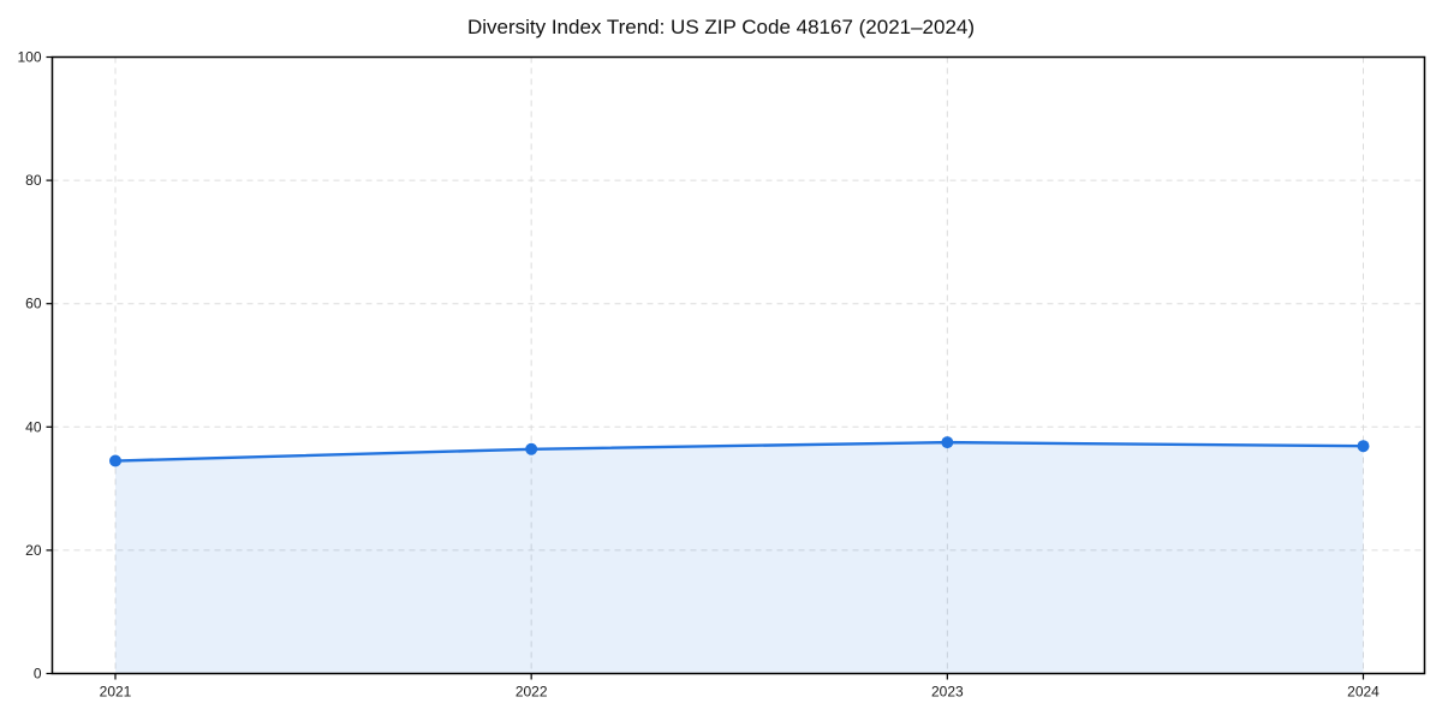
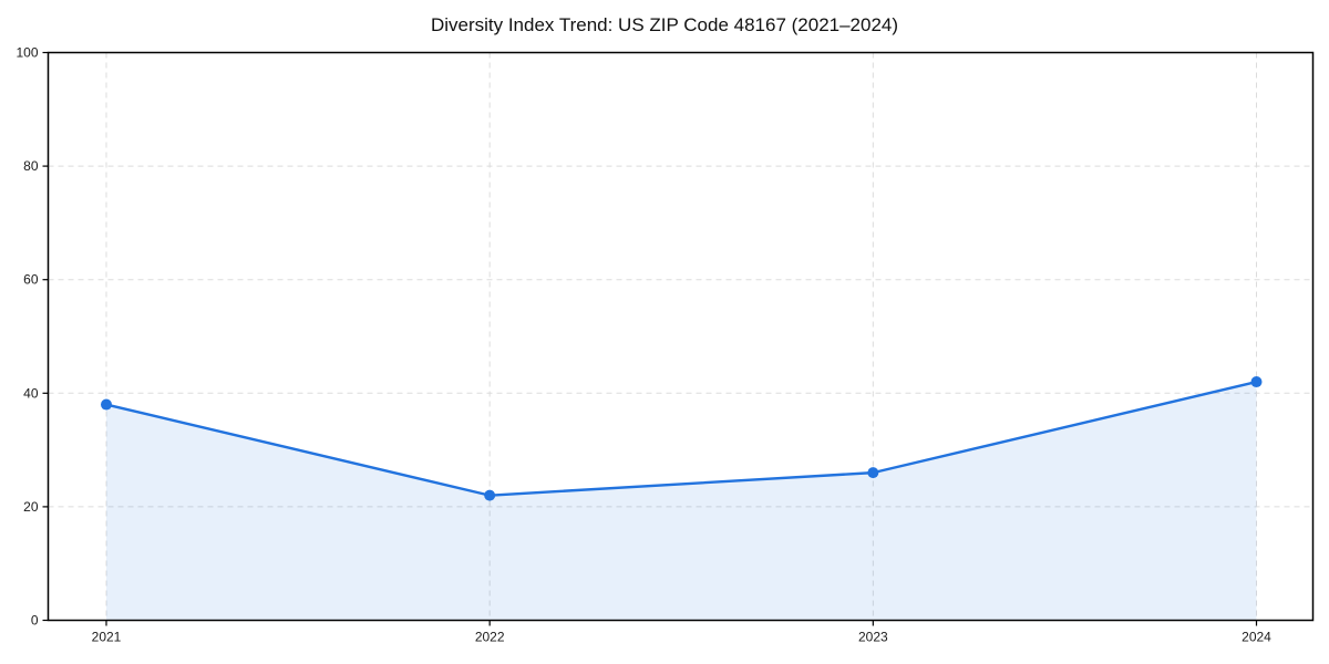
2021: 34 -> 38
2022: 36 -> 22
2023: 38 -> 26
2024: 37 -> 42
